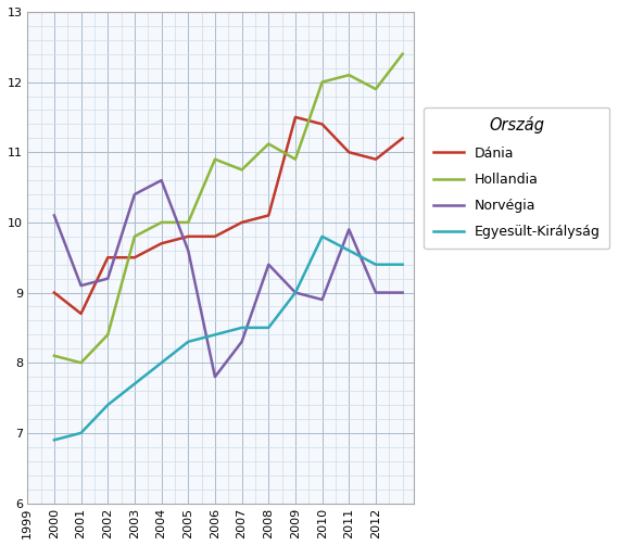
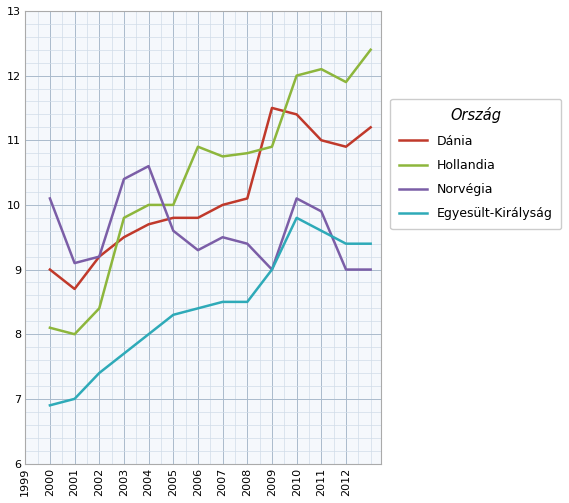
Dánia/2002: 9.5 -> 9.2
Norvégia/2006: 7.8 -> 9.3
Norvégia/2007: 8.3 -> 9.5
Hollandia/2008: 11.12 -> 10.80
Norvégia/2010: 8.9 -> 10.1
